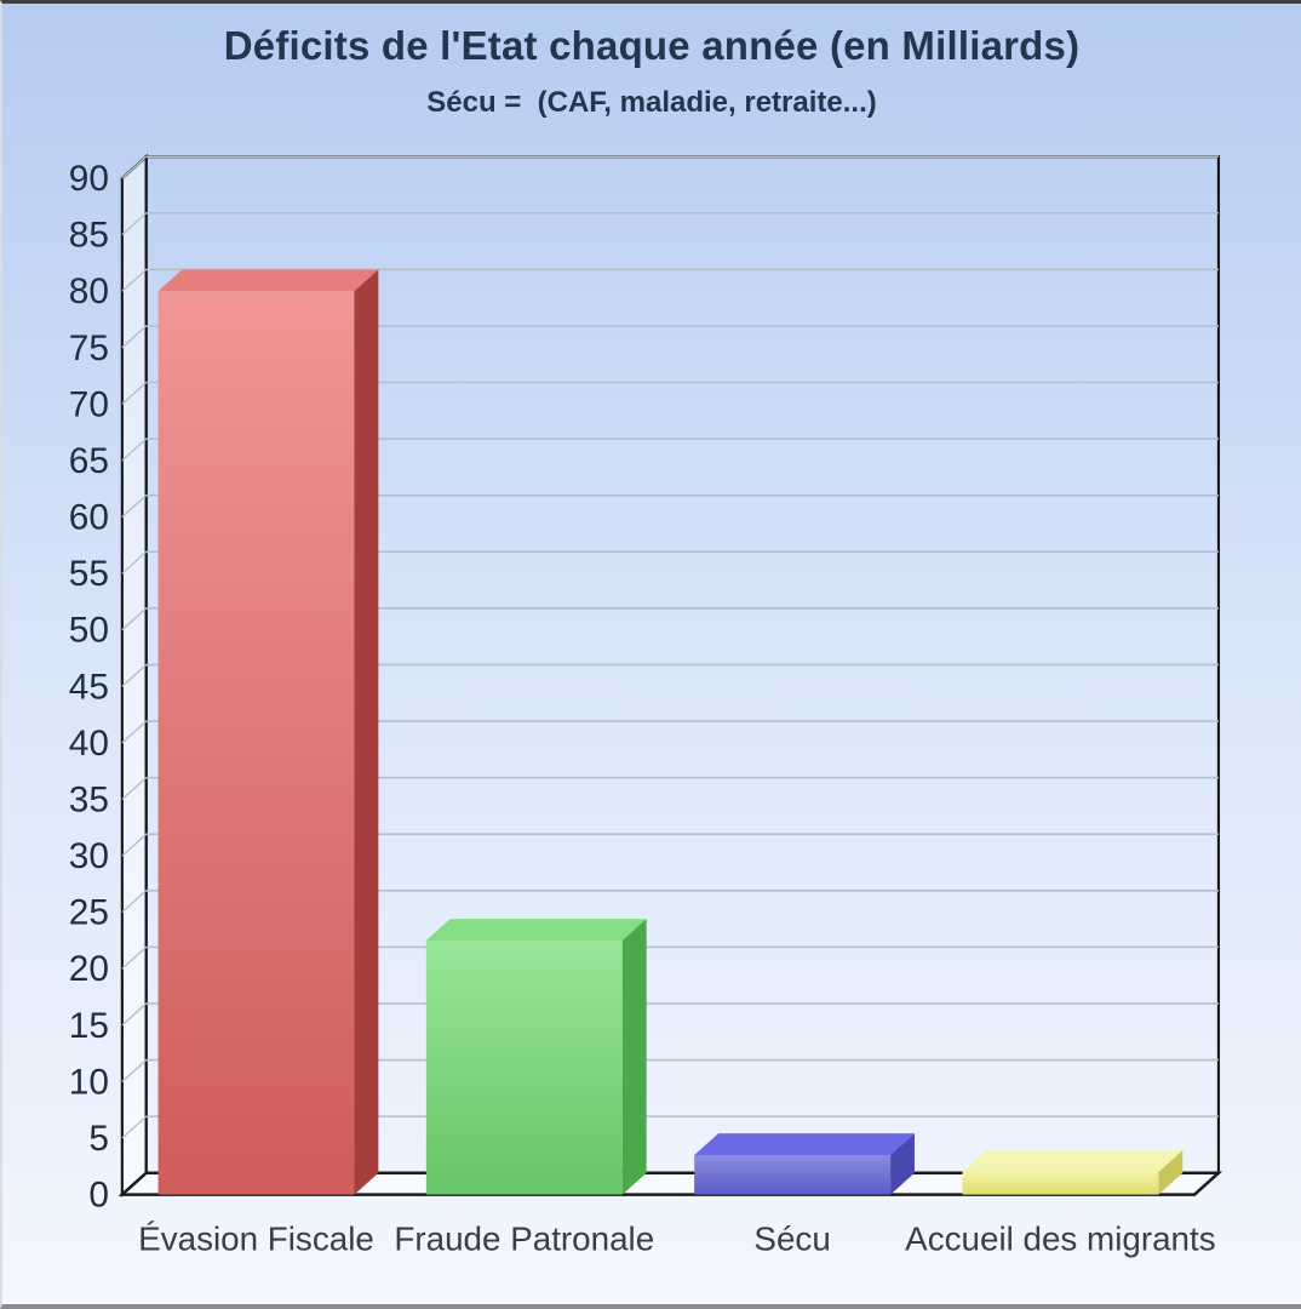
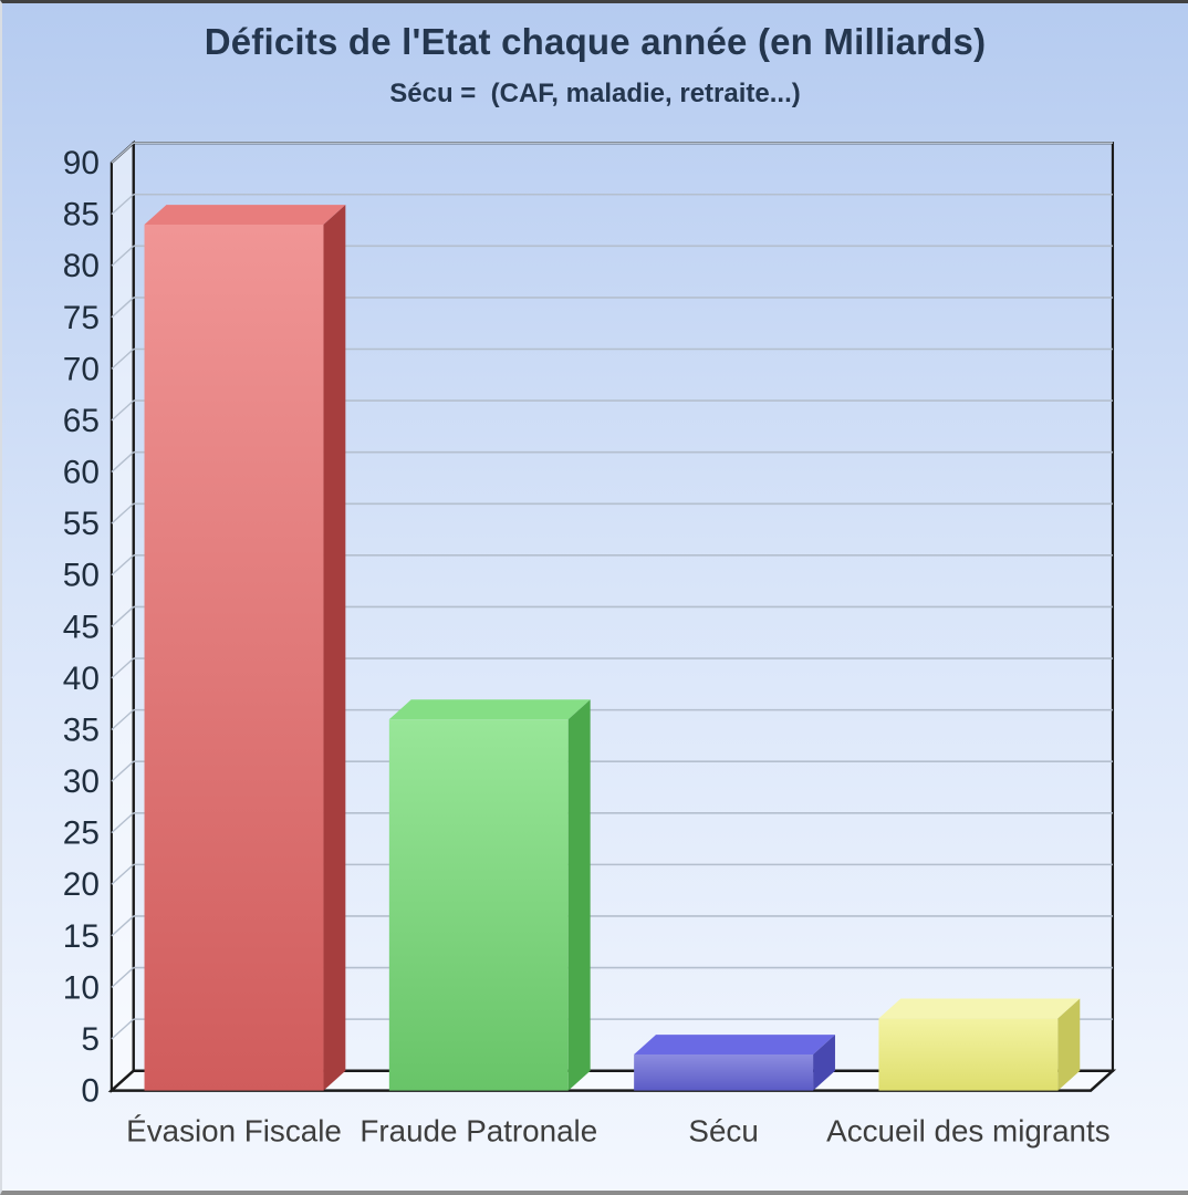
Évasion Fiscale: 80 -> 84
Fraude Patronale: 22 -> 36
Accueil des migrants: 2 -> 7
